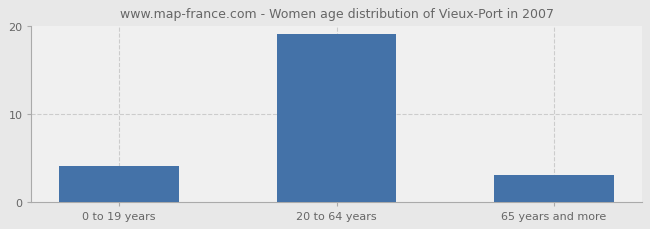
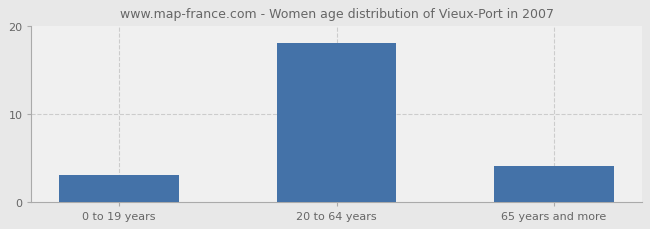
0 to 19 years: 4 -> 3
20 to 64 years: 19 -> 18
65 years and more: 3 -> 4
